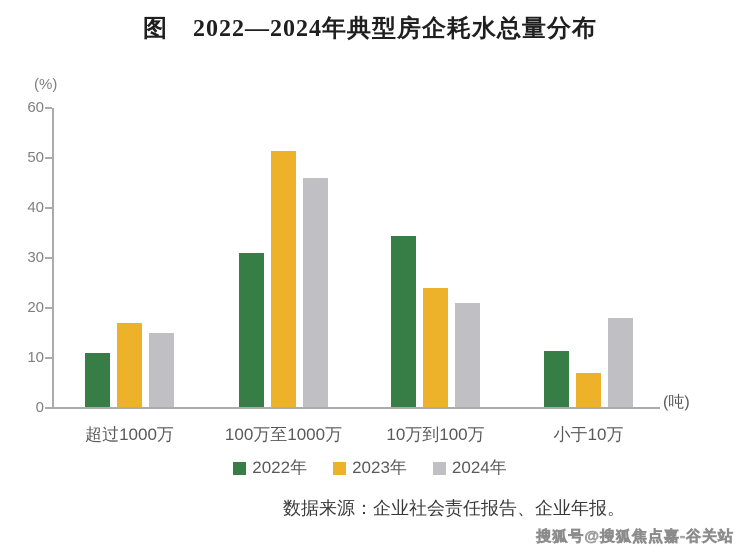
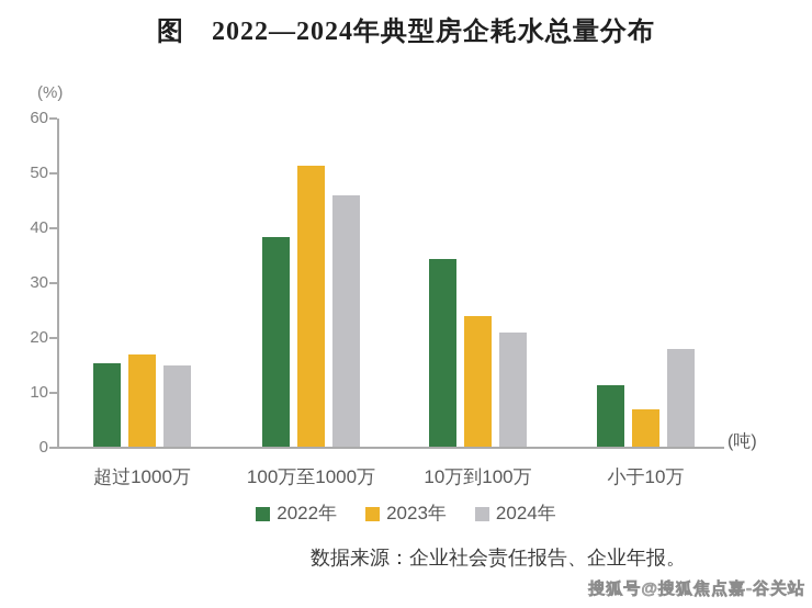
2022年/超过1000万: 11 -> 16
2022年/100万至1000万: 31 -> 38
